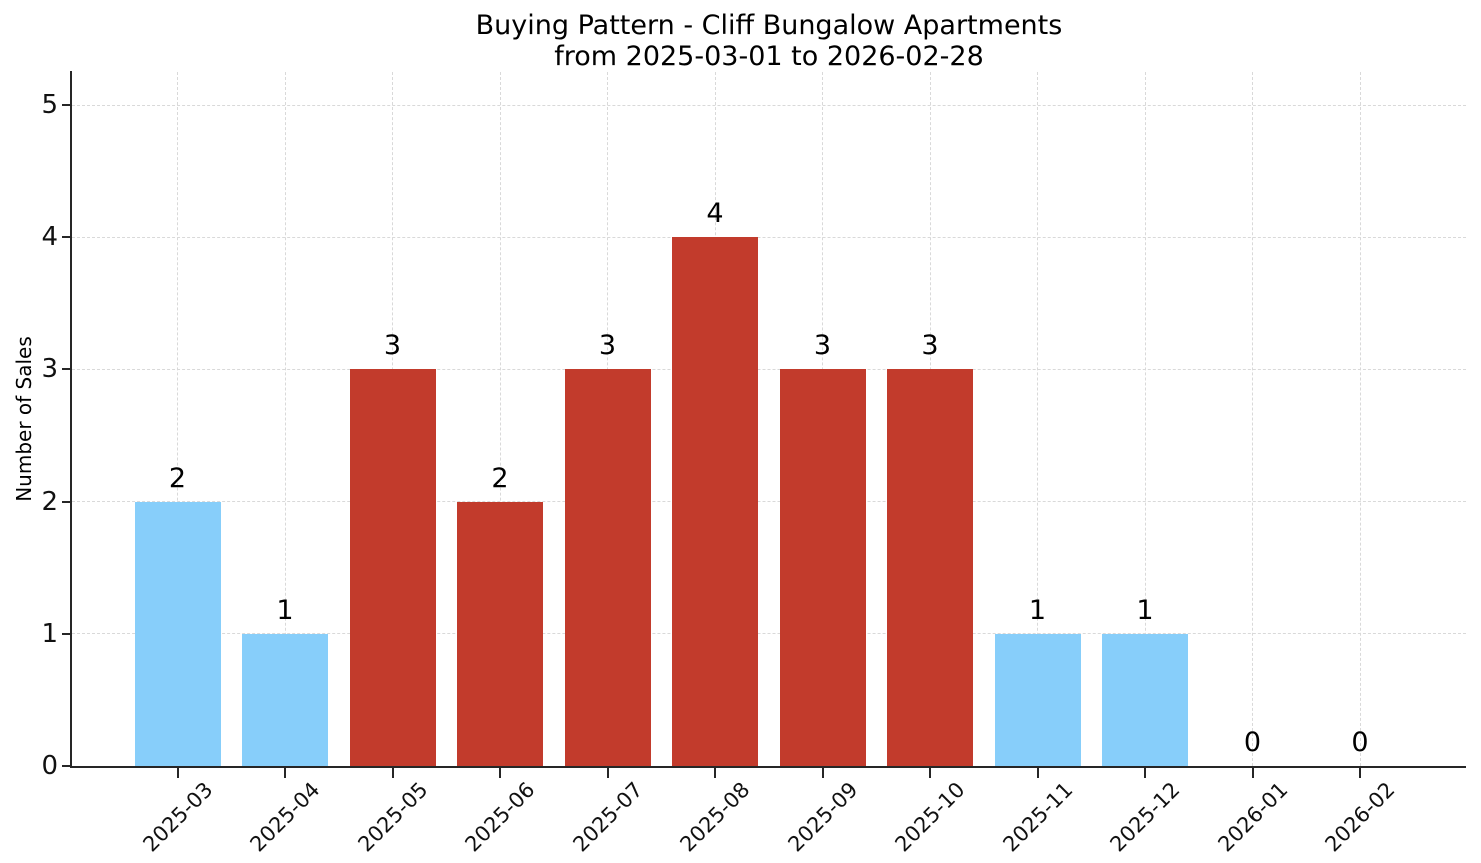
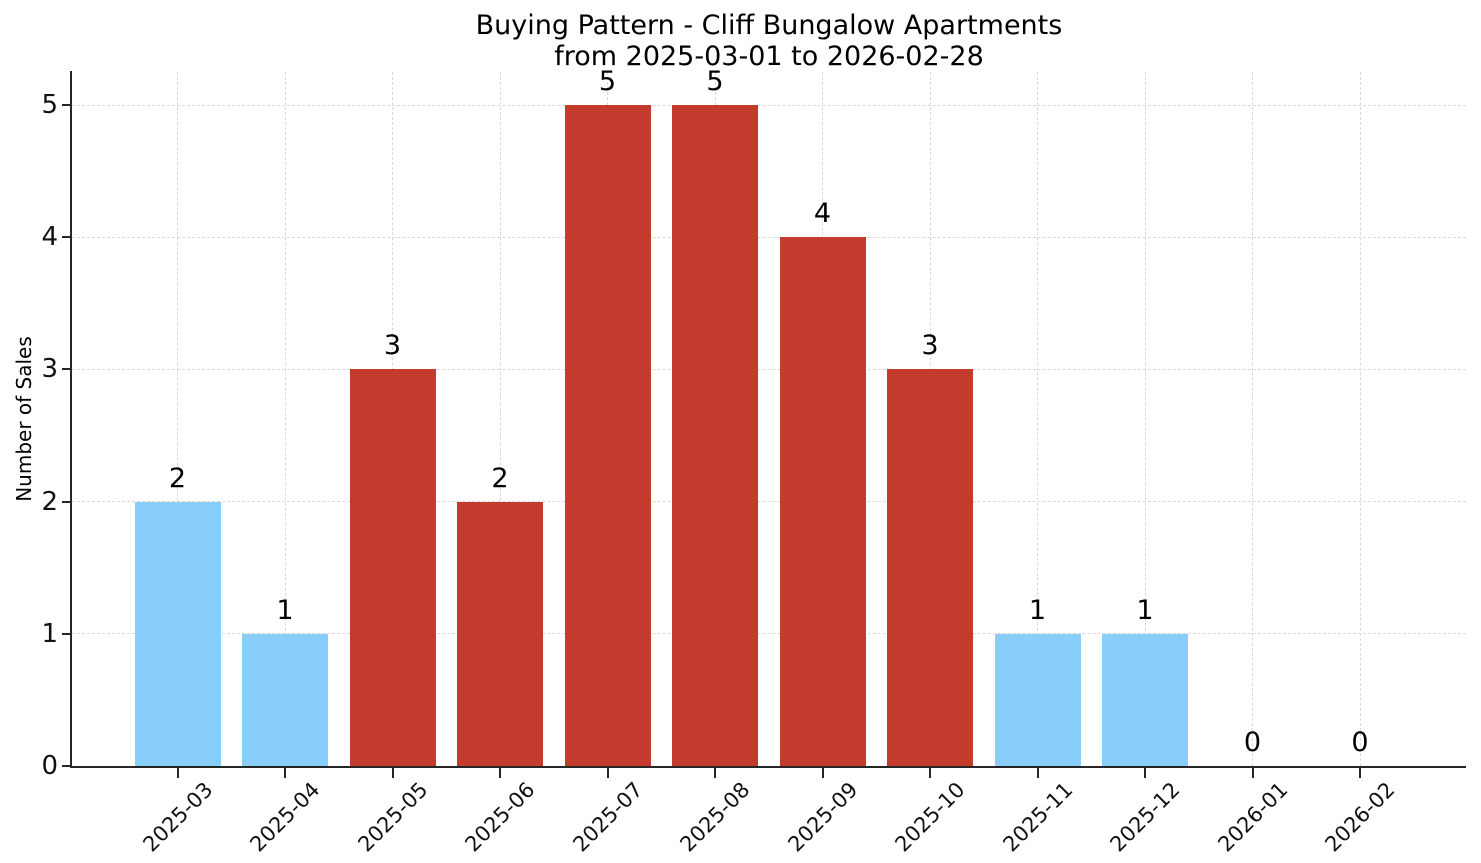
2025-07: 3 -> 5
2025-08: 4 -> 5
2025-09: 3 -> 4
